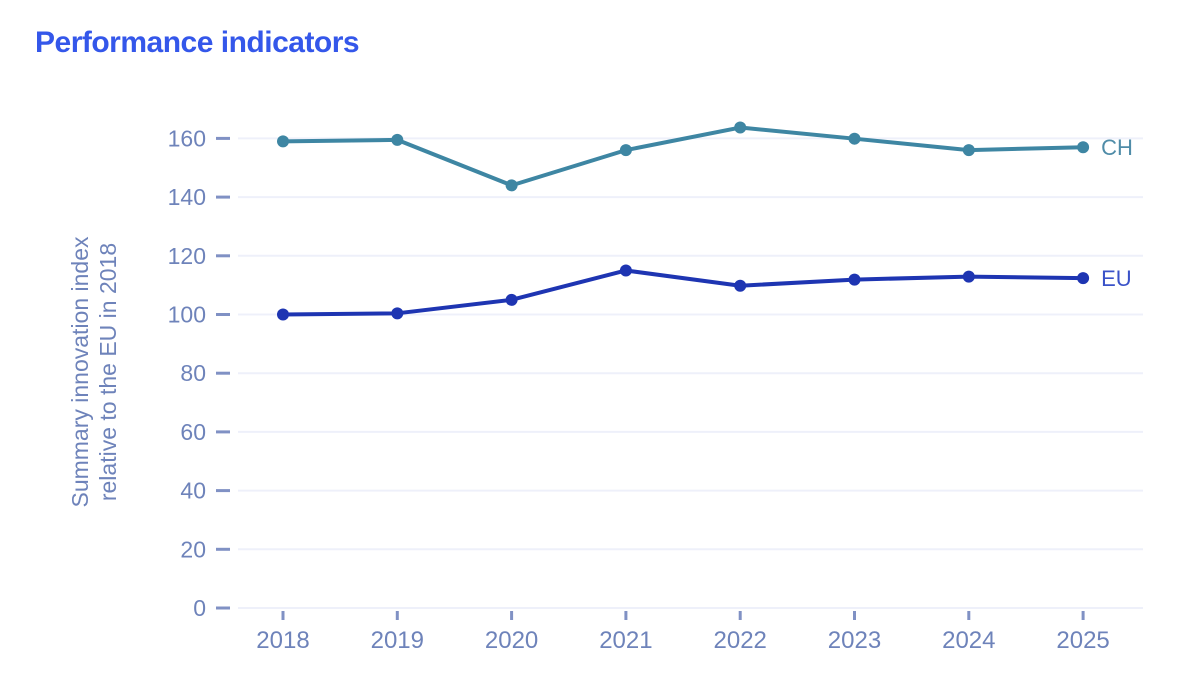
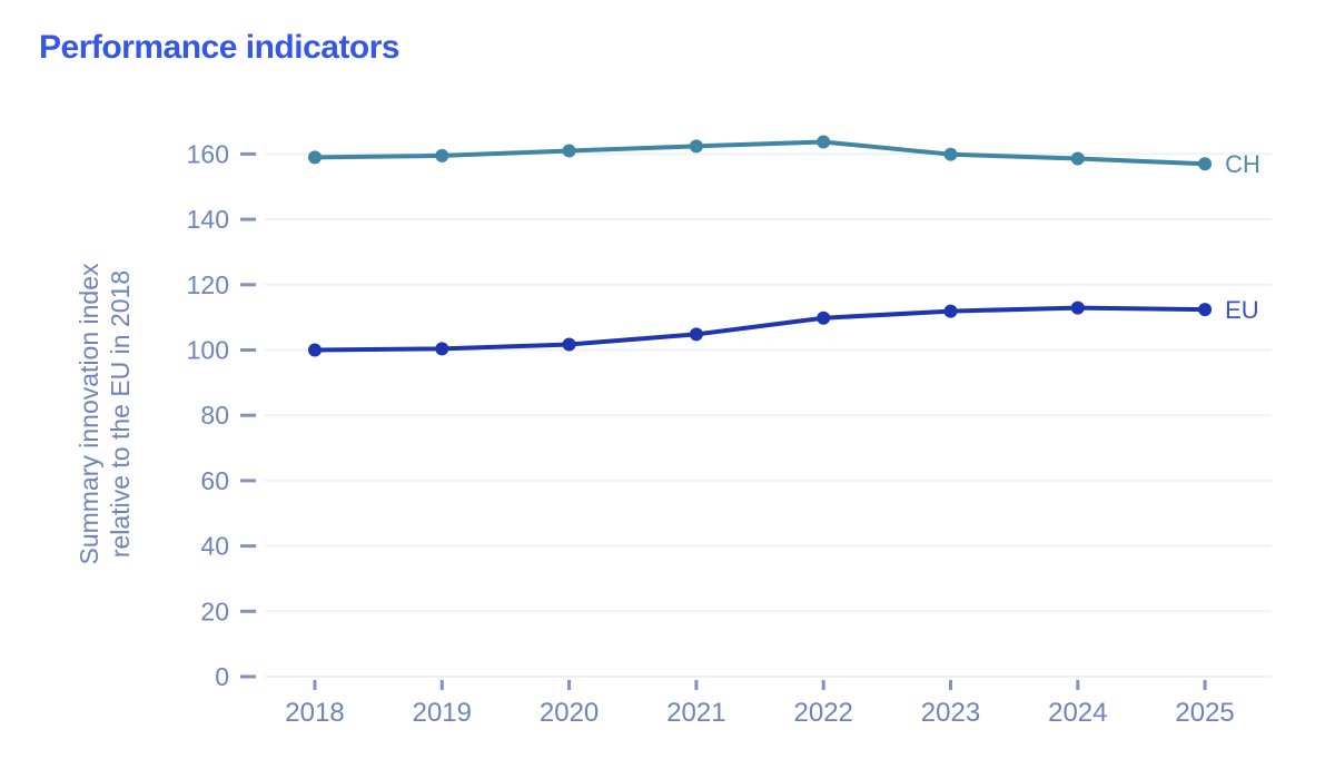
CH/2020: 144 -> 161
EU/2020: 105 -> 102
CH/2021: 156 -> 162
EU/2021: 115 -> 105
CH/2024: 156 -> 159
